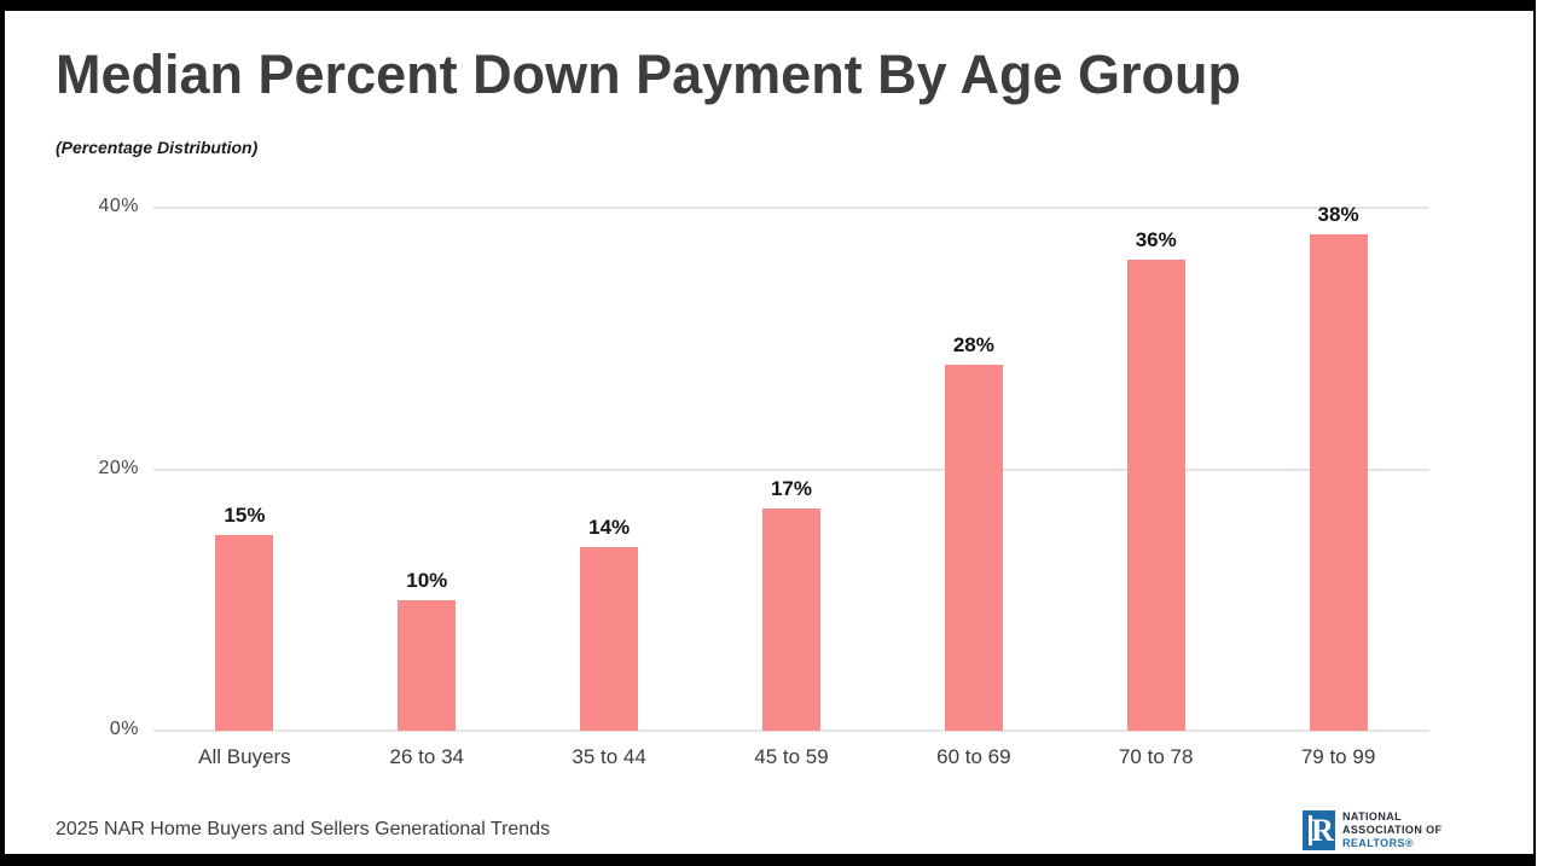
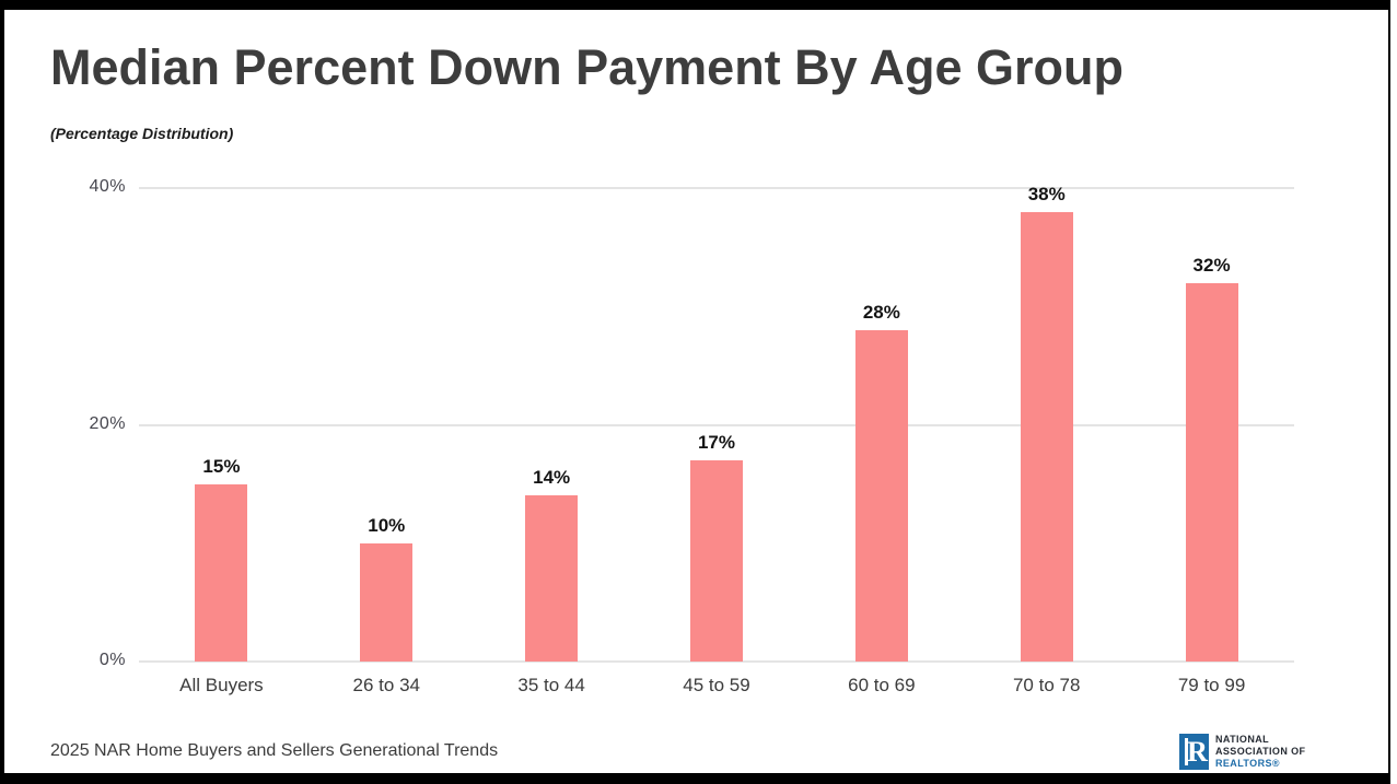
70 to 78: 36% -> 38%
79 to 99: 38% -> 32%
